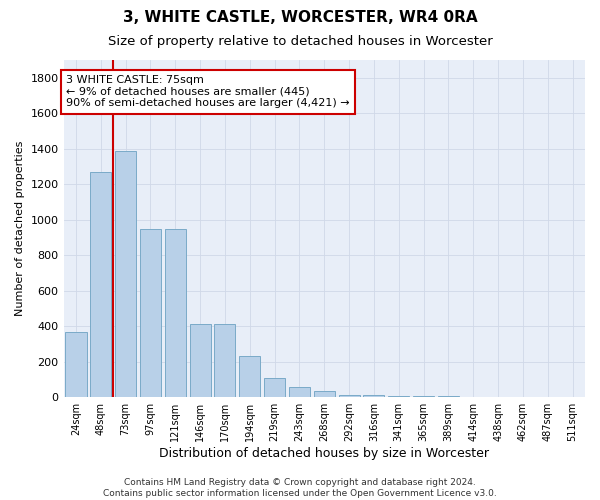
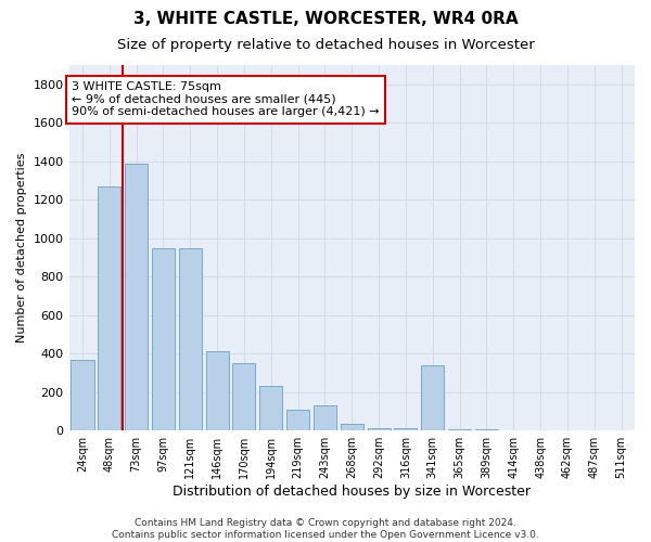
170sqm: 410 -> 350
243sqm: 60 -> 130
341sqm: 10 -> 340
